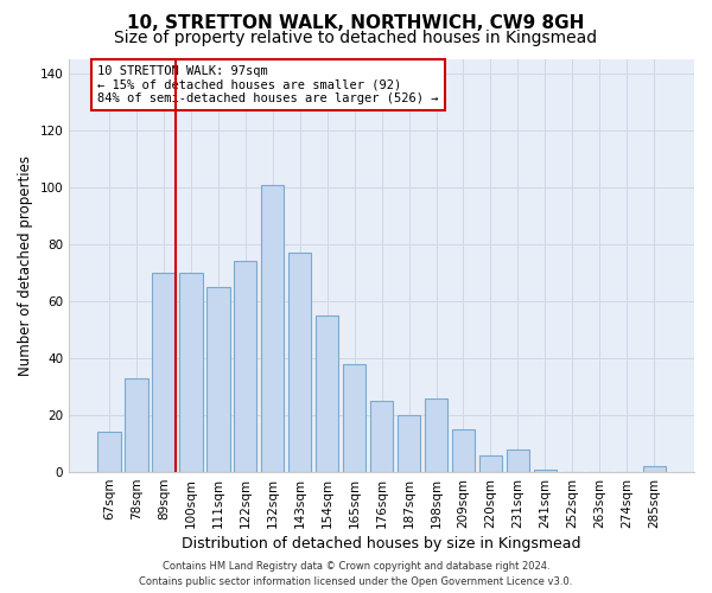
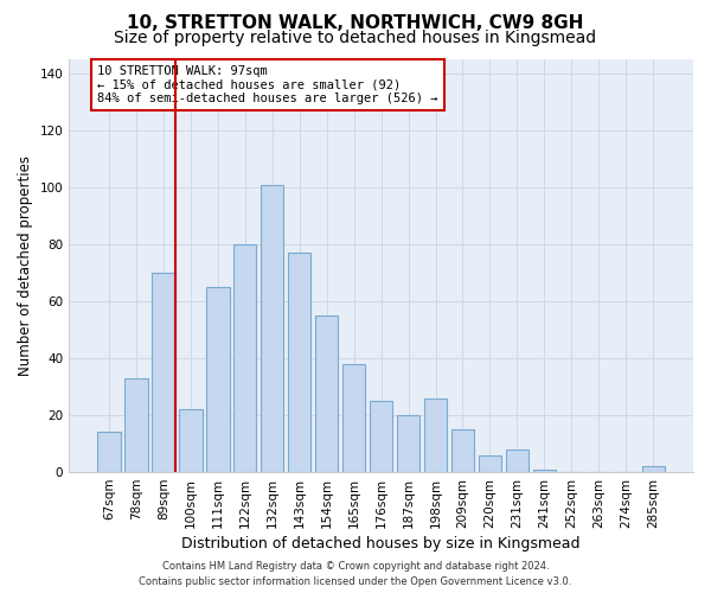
100sqm: 70 -> 22
122sqm: 74 -> 80
